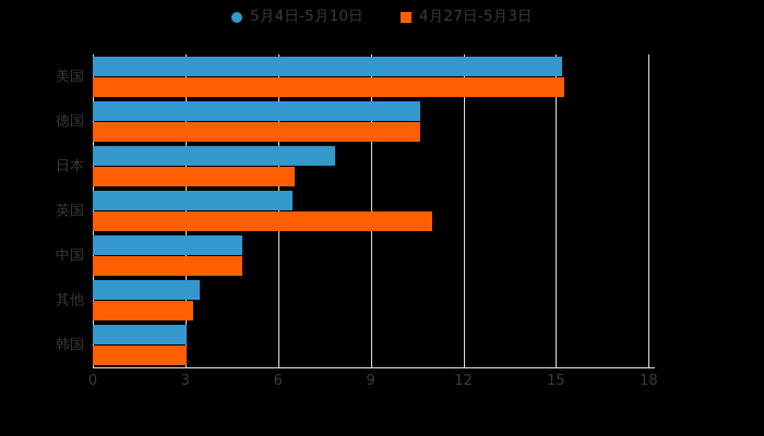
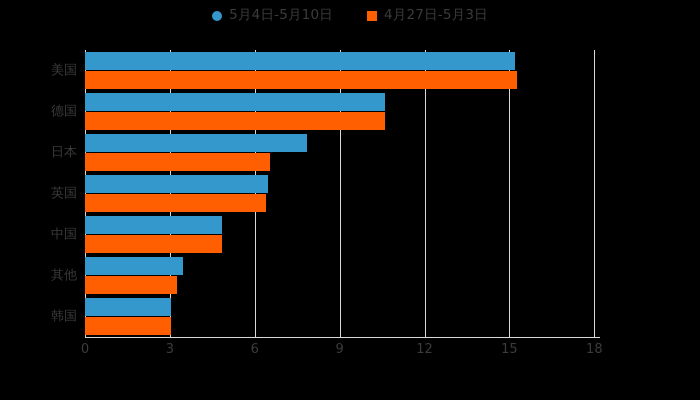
4月27日-5月3日/英国: 11.0 -> 6.4
